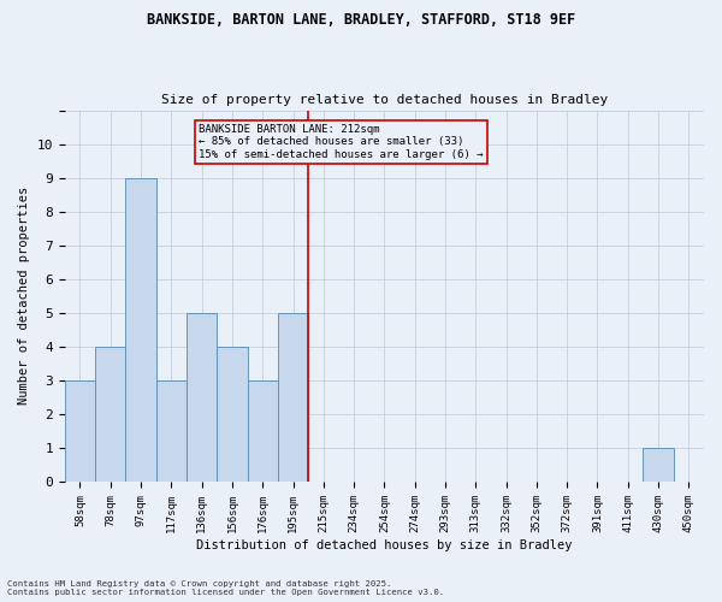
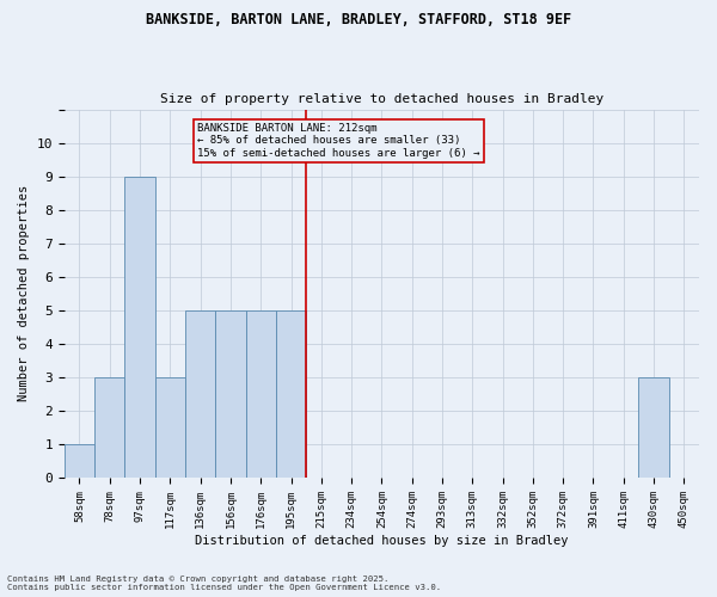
58sqm: 3 -> 1
78sqm: 4 -> 3
156sqm: 4 -> 5
176sqm: 3 -> 5
430sqm: 1 -> 3
